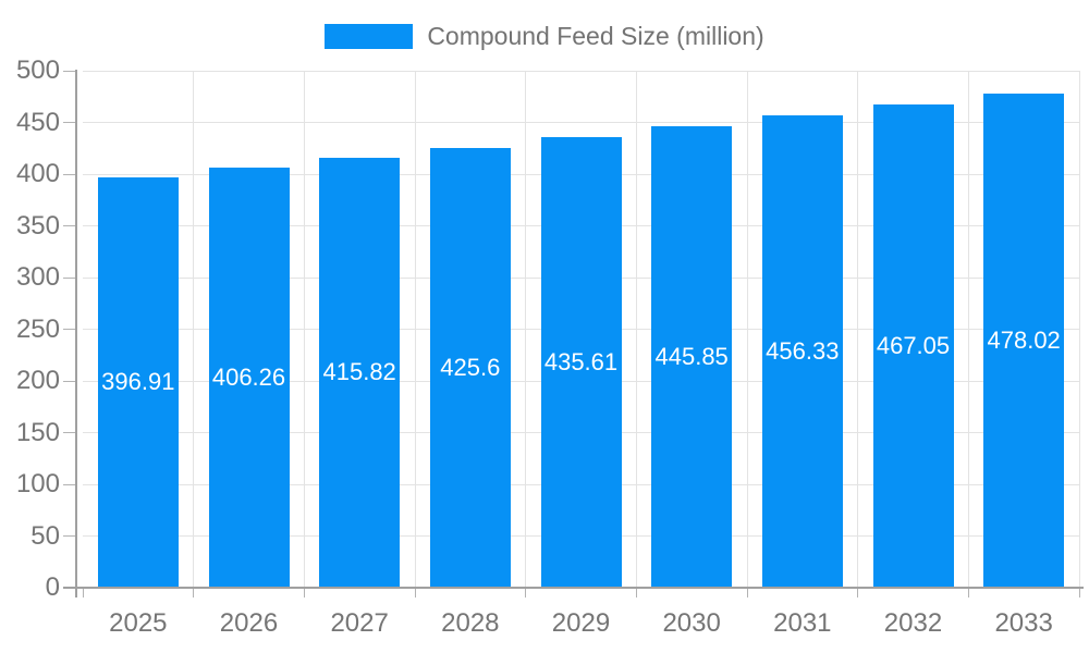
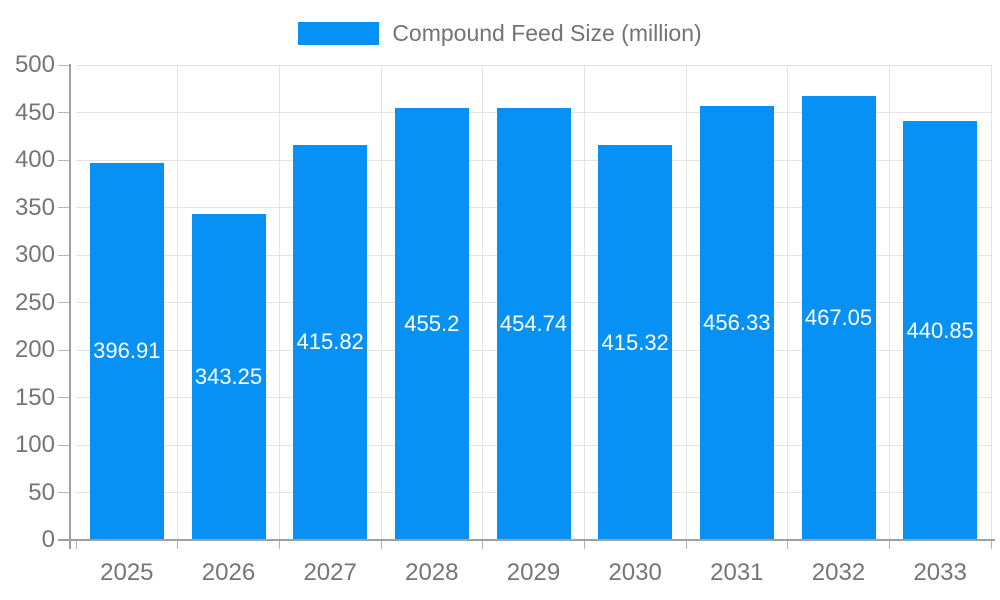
2026: 406.26 -> 343.25
2028: 425.6 -> 455.2
2029: 435.61 -> 454.74
2030: 445.85 -> 415.32
2033: 478.02 -> 440.85
